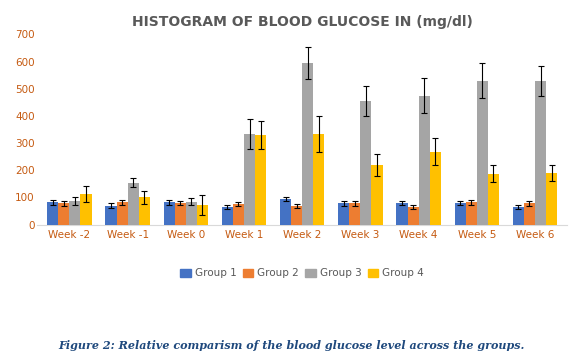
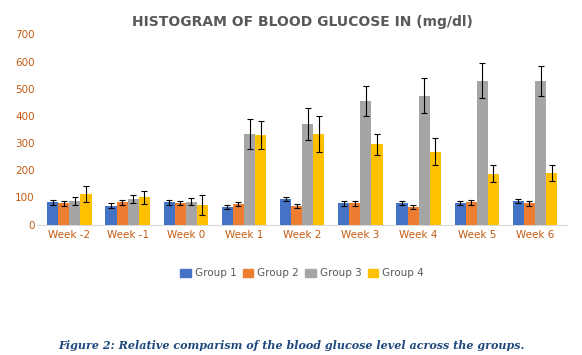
Group 3/Week -1: 155 -> 95
Group 3/Week 2: 595 -> 370
Group 4/Week 3: 220 -> 295
Group 1/Week 6: 65 -> 88
